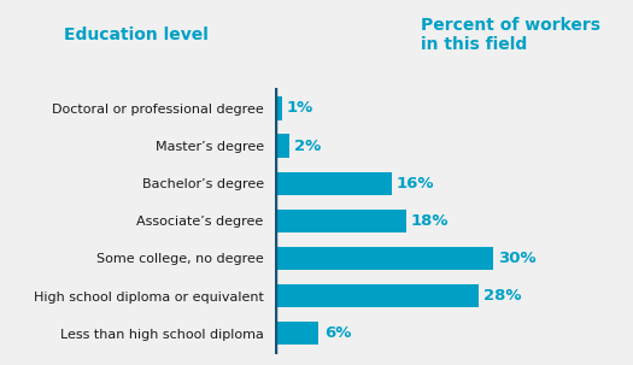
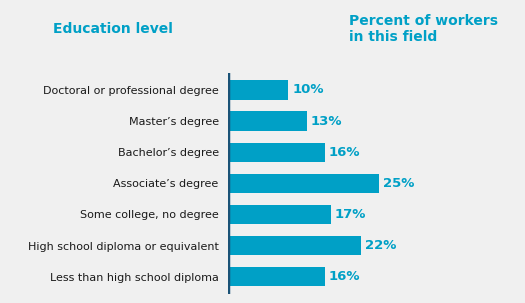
Doctoral or professional degree: 1% -> 10%
Master’s degree: 2% -> 13%
Associate’s degree: 18% -> 25%
Some college, no degree: 30% -> 17%
High school diploma or equivalent: 28% -> 22%
Less than high school diploma: 6% -> 16%
